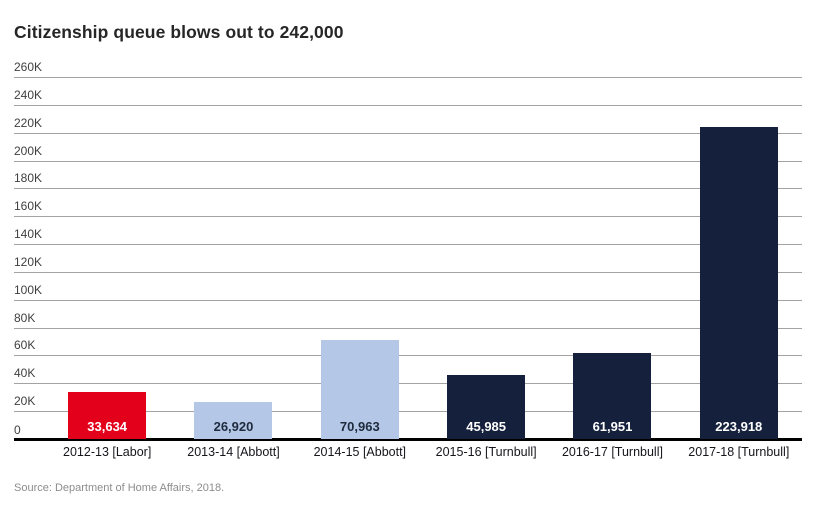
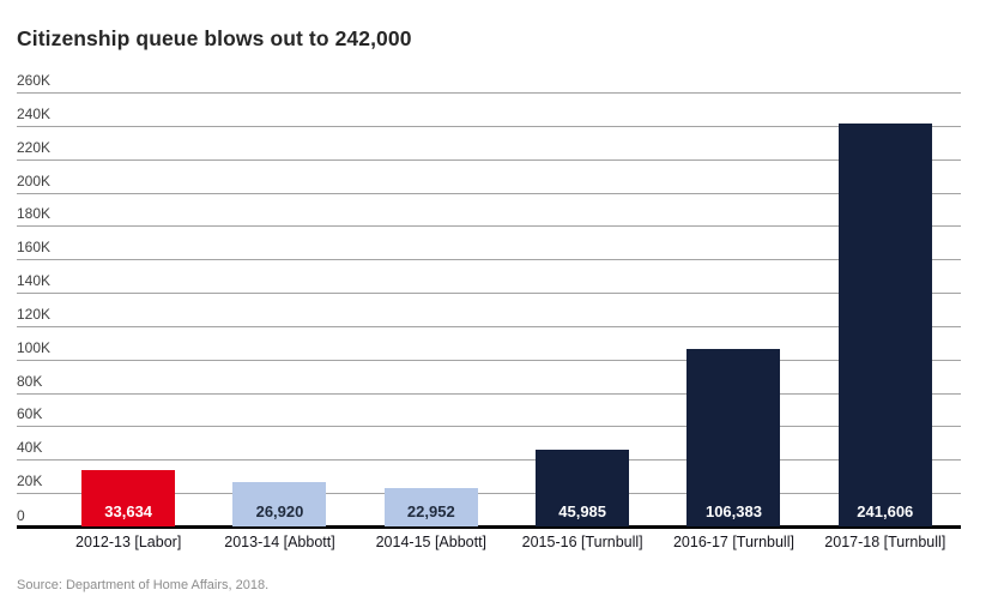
2014-15 [Abbott]: 70,963 -> 22,952
2016-17 [Turnbull]: 61,951 -> 106,383
2017-18 [Turnbull]: 223,918 -> 241,606
